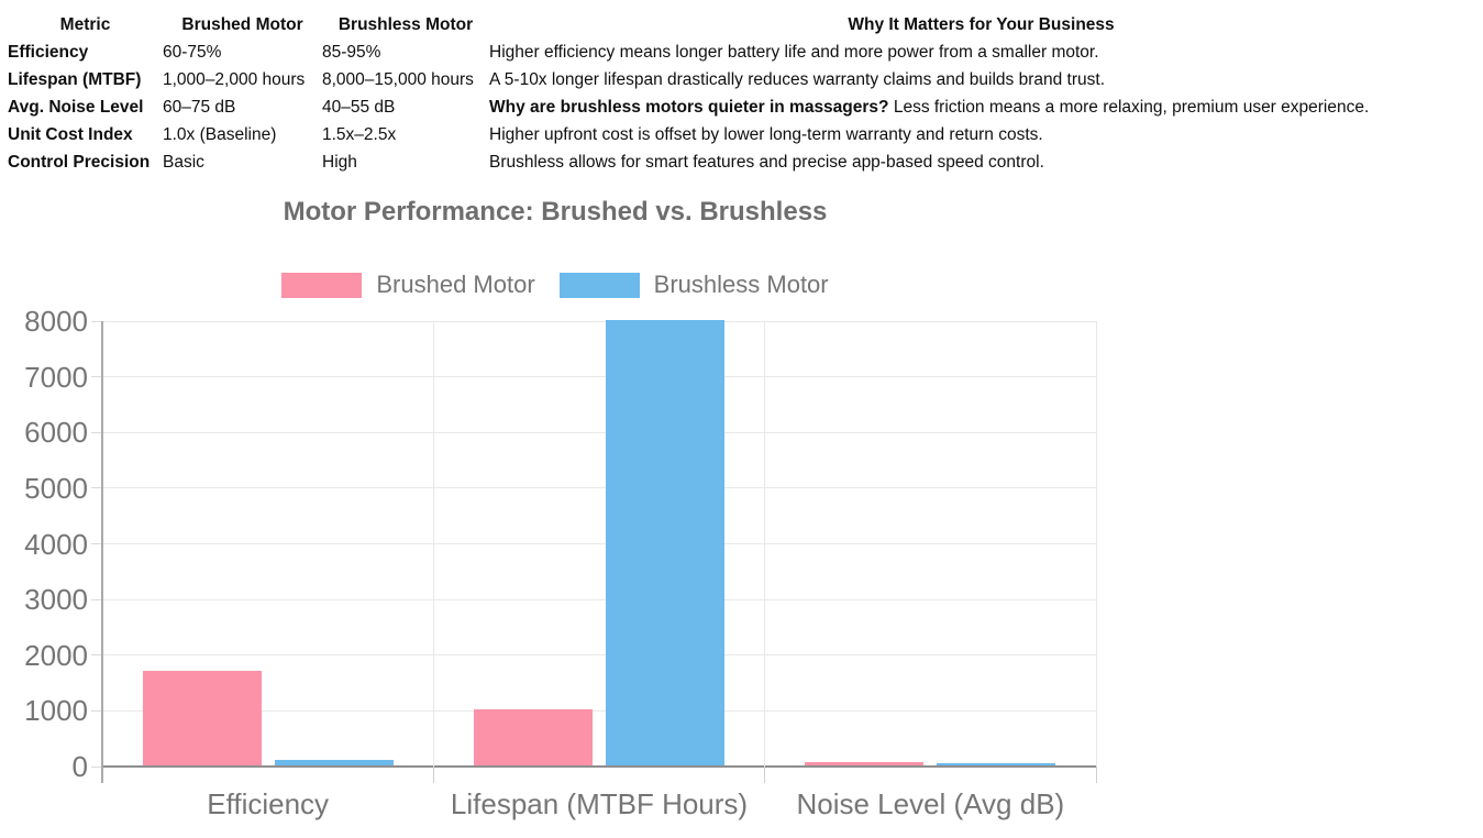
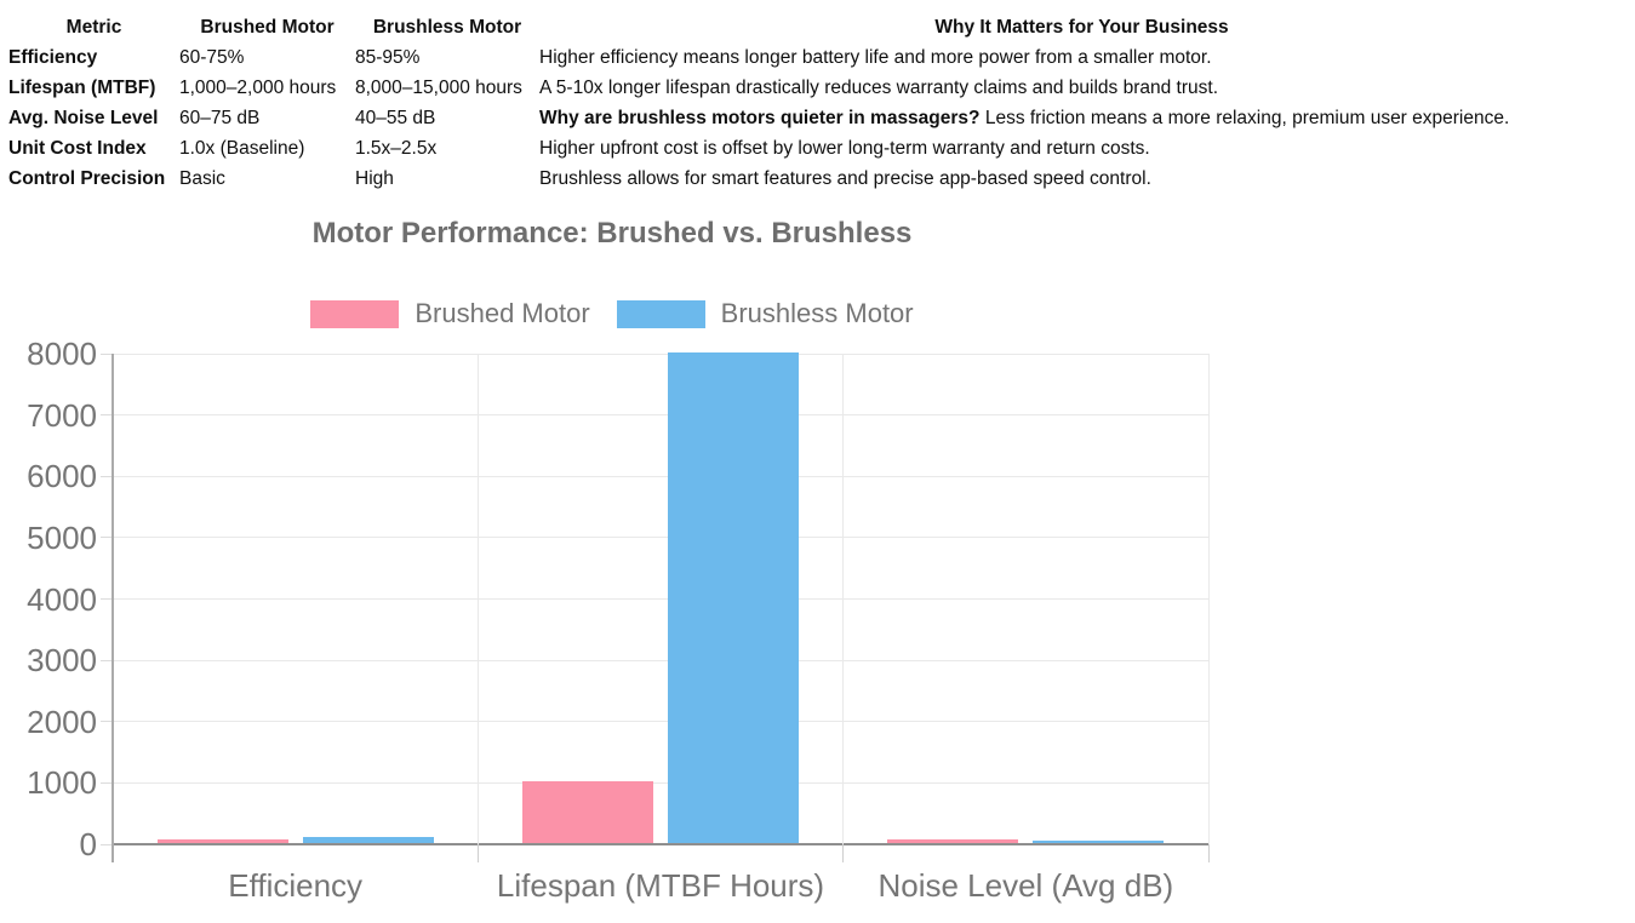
Brushed Motor/Efficiency: 1700 -> 100
